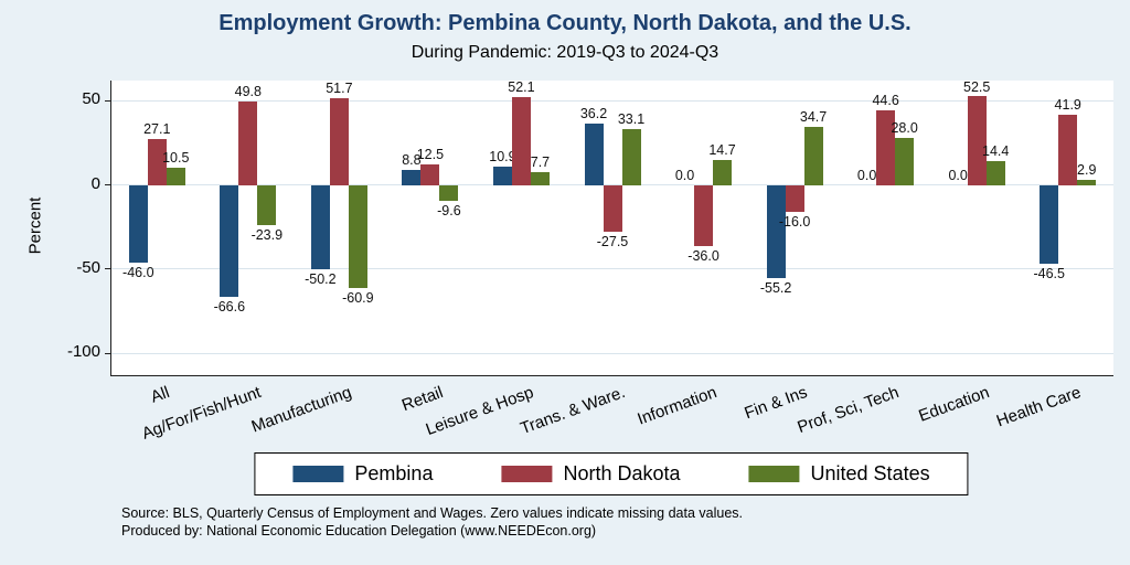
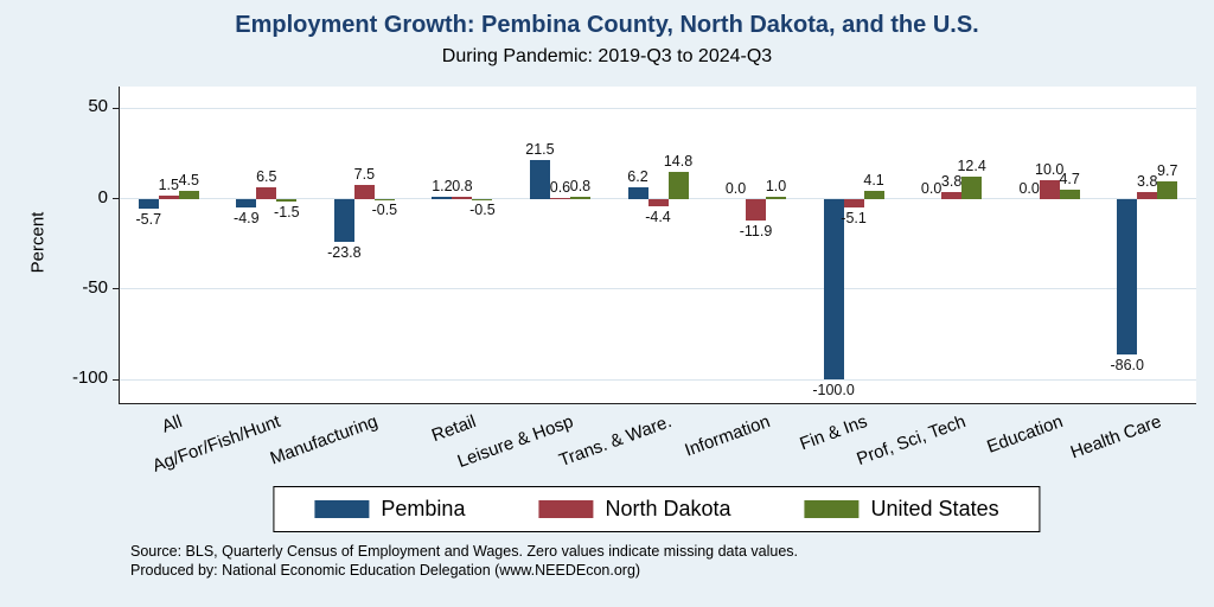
Pembina/All: -46.0 -> -5.7
North Dakota/All: 27.1 -> 1.5
United States/All: 10.5 -> 4.5
Pembina/Ag/For/Fish/Hunt: -66.6 -> -4.9
North Dakota/Ag/For/Fish/Hunt: 49.8 -> 6.5
United States/Ag/For/Fish/Hunt: -23.9 -> -1.5
Pembina/Manufacturing: -50.2 -> -23.8
North Dakota/Manufacturing: 51.7 -> 7.5
United States/Manufacturing: -60.9 -> -0.5
Pembina/Retail: 8.8 -> 1.2
North Dakota/Retail: 12.5 -> 0.8
United States/Retail: -9.6 -> -0.5
Pembina/Leisure & Hosp: 10.9 -> 21.5
North Dakota/Leisure & Hosp: 52.1 -> 0.6
United States/Leisure & Hosp: 7.7 -> 0.8
Pembina/Trans. & Ware.: 36.2 -> 6.2
North Dakota/Trans. & Ware.: -27.5 -> -4.4
United States/Trans. & Ware.: 33.1 -> 14.8
North Dakota/Information: -36.0 -> -11.9
United States/Information: 14.7 -> 1.0
Pembina/Fin & Ins: -55.2 -> -100.0
North Dakota/Fin & Ins: -16.0 -> -5.1
United States/Fin & Ins: 34.7 -> 4.1
North Dakota/Prof, Sci, Tech: 44.6 -> 3.8
United States/Prof, Sci, Tech: 28.0 -> 12.4
North Dakota/Education: 52.5 -> 10.0
United States/Education: 14.4 -> 4.7
Pembina/Health Care: -46.5 -> -86.0
North Dakota/Health Care: 41.9 -> 3.8
United States/Health Care: 2.9 -> 9.7
